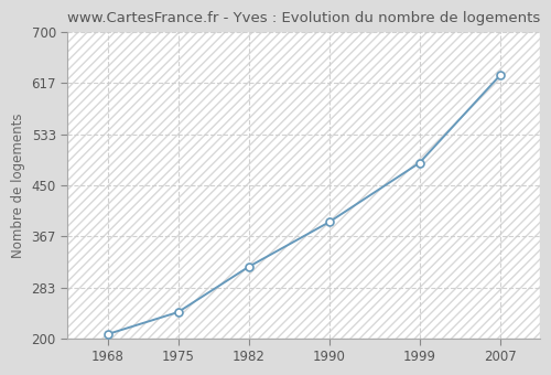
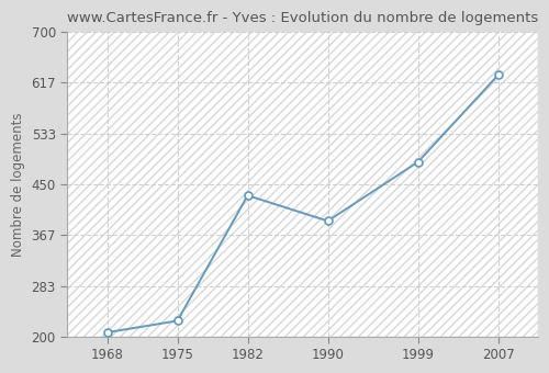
1975: 243 -> 226
1982: 317 -> 432
